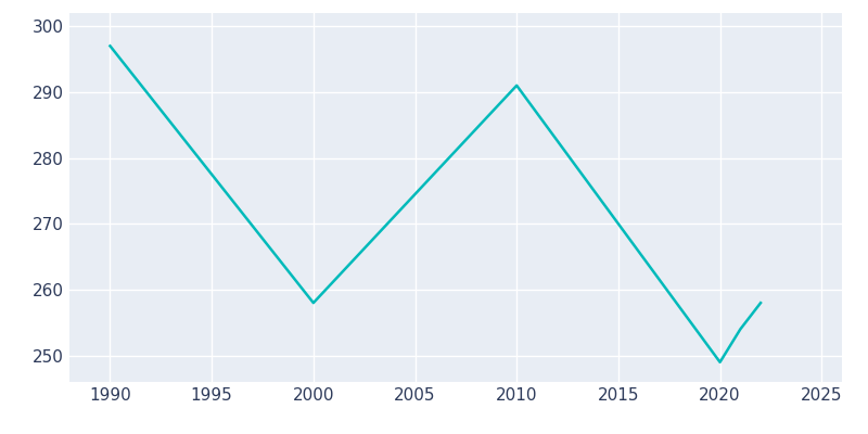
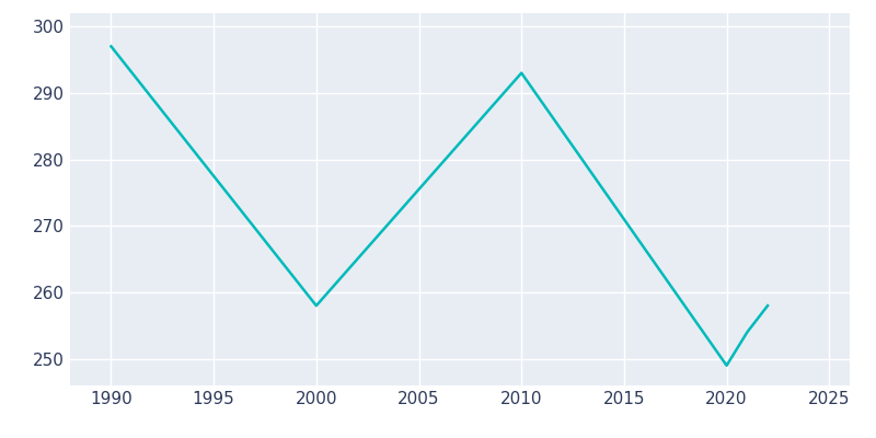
2010: 291 -> 293
